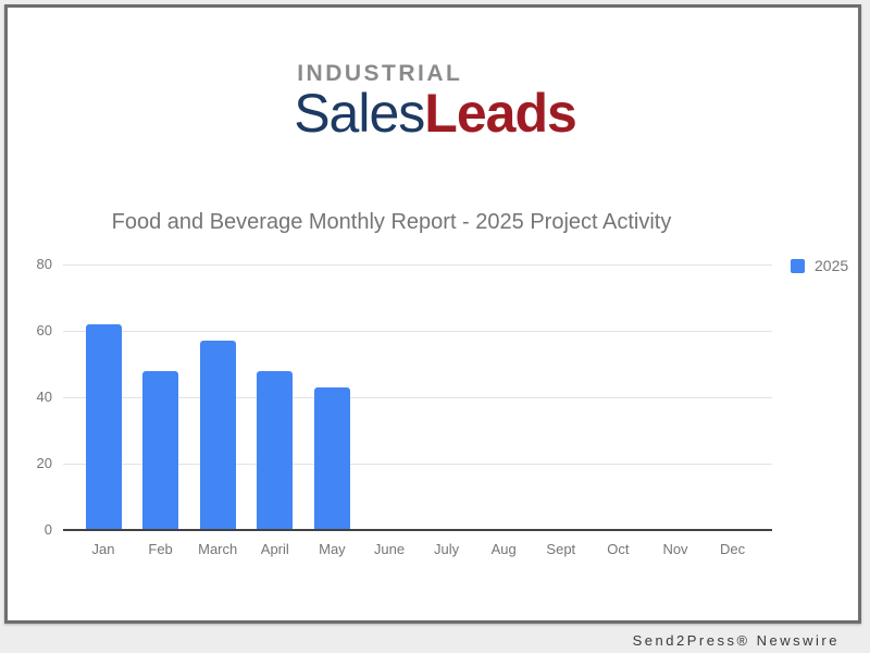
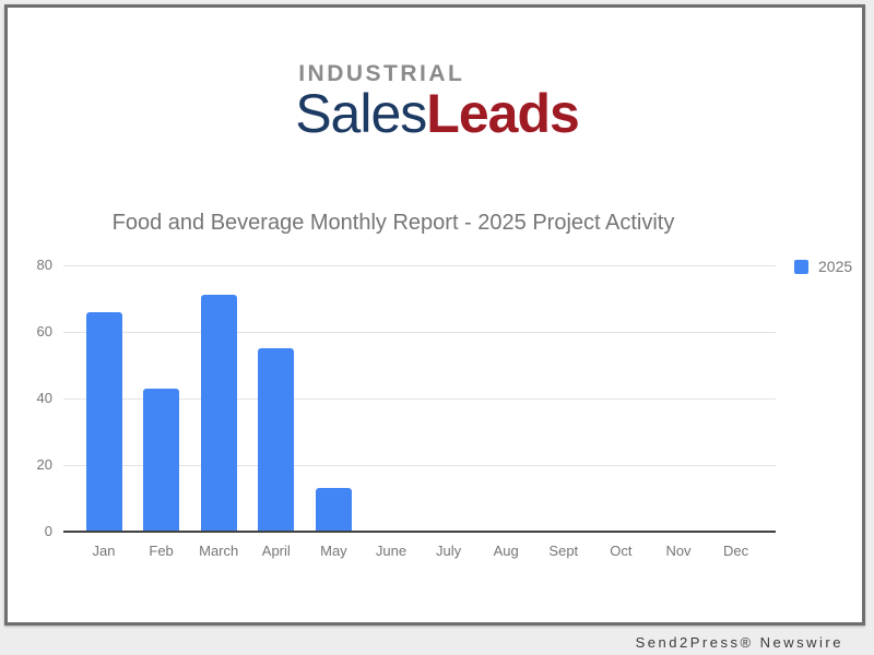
Jan: 62 -> 66
Feb: 48 -> 43
March: 57 -> 71
April: 48 -> 55
May: 43 -> 13
